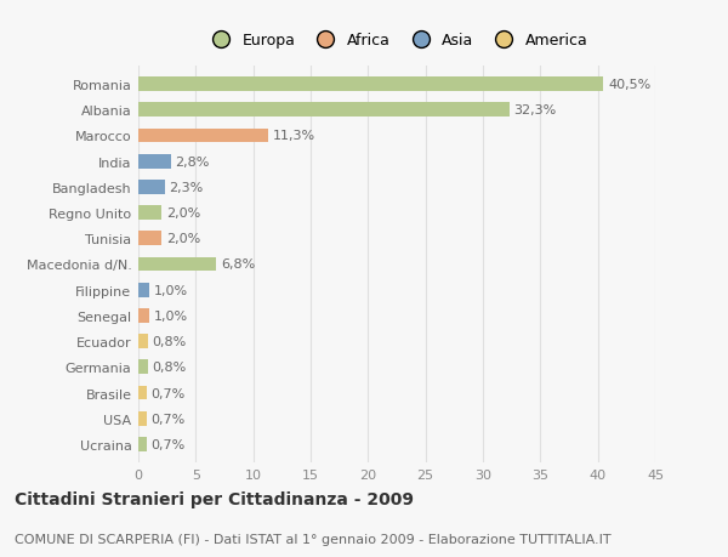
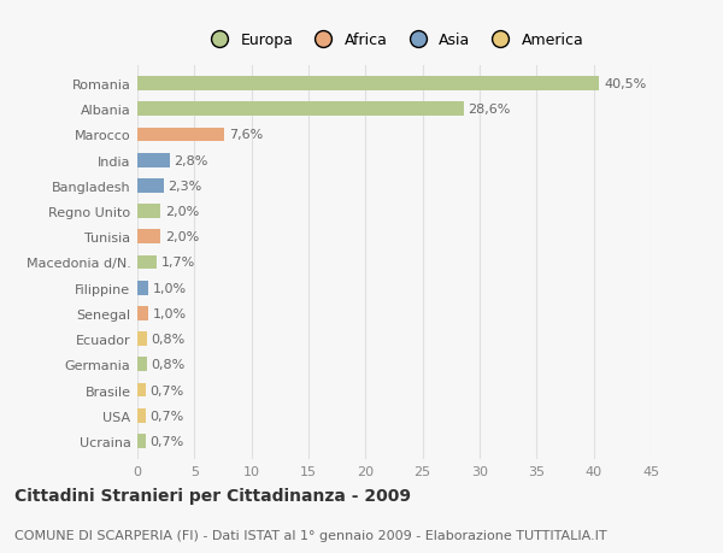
Albania: 32,3% -> 28,6%
Marocco: 11,3% -> 7,6%
Macedonia d/N.: 6,8% -> 1,7%
